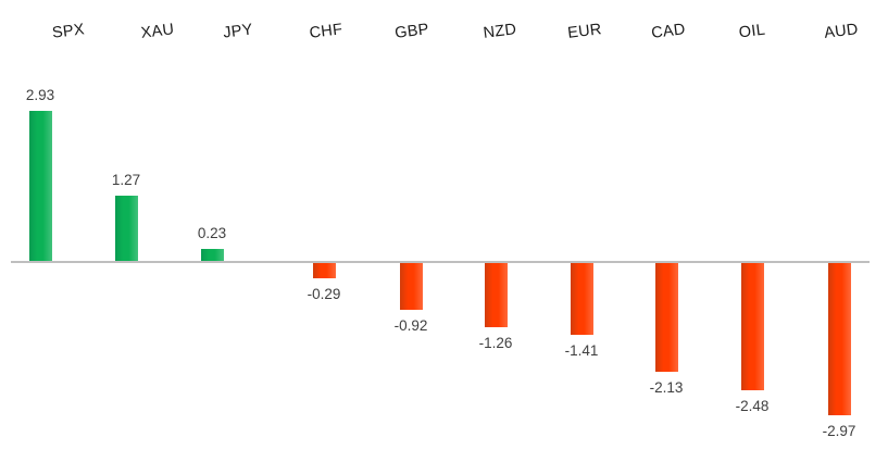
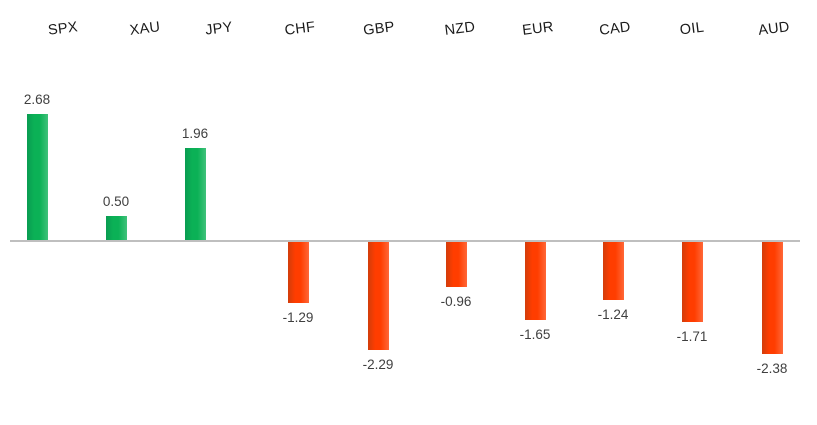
SPX: 2.93 -> 2.68
XAU: 1.27 -> 0.50
JPY: 0.23 -> 1.96
CHF: -0.29 -> -1.29
GBP: -0.92 -> -2.29
NZD: -1.26 -> -0.96
EUR: -1.41 -> -1.65
CAD: -2.13 -> -1.24
OIL: -2.48 -> -1.71
AUD: -2.97 -> -2.38
